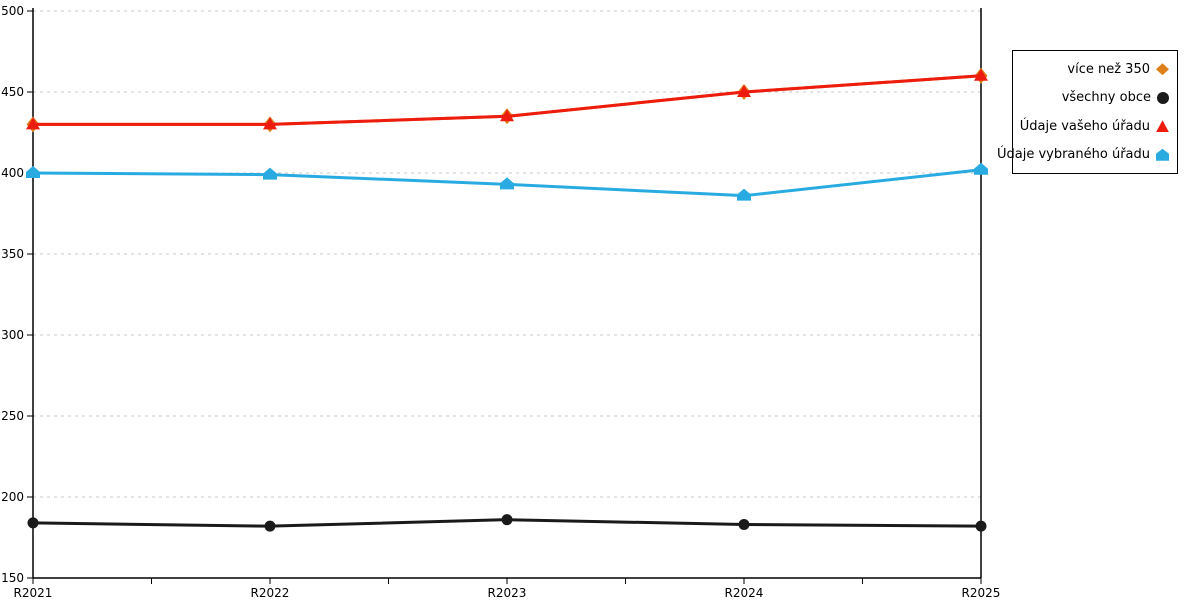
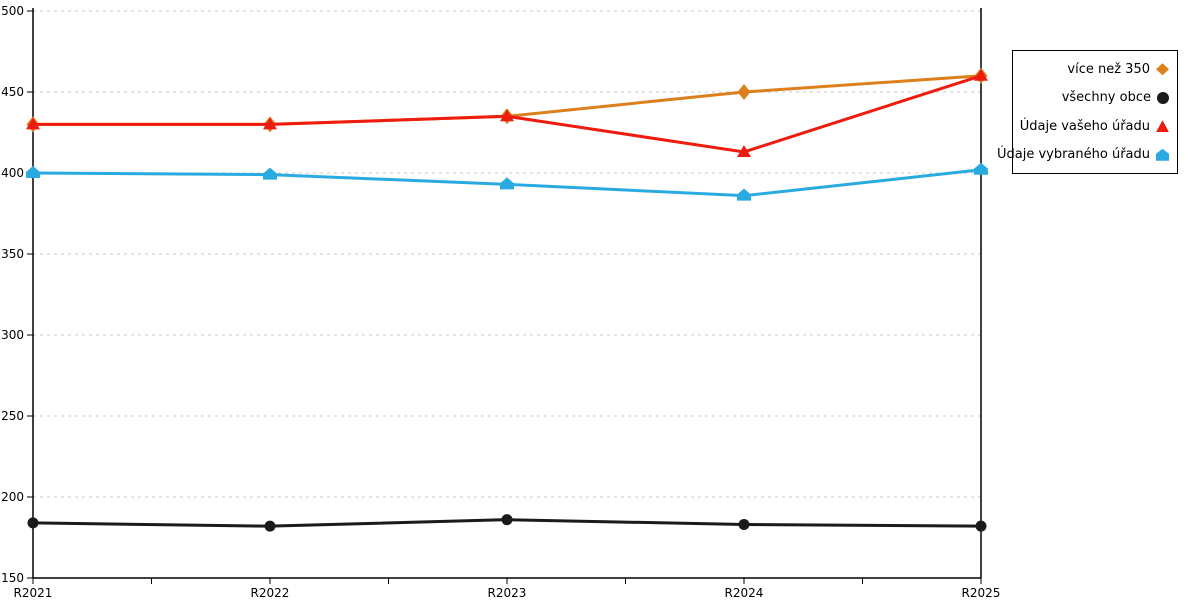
Údaje vašeho úřadu/R2024: 450 -> 413
